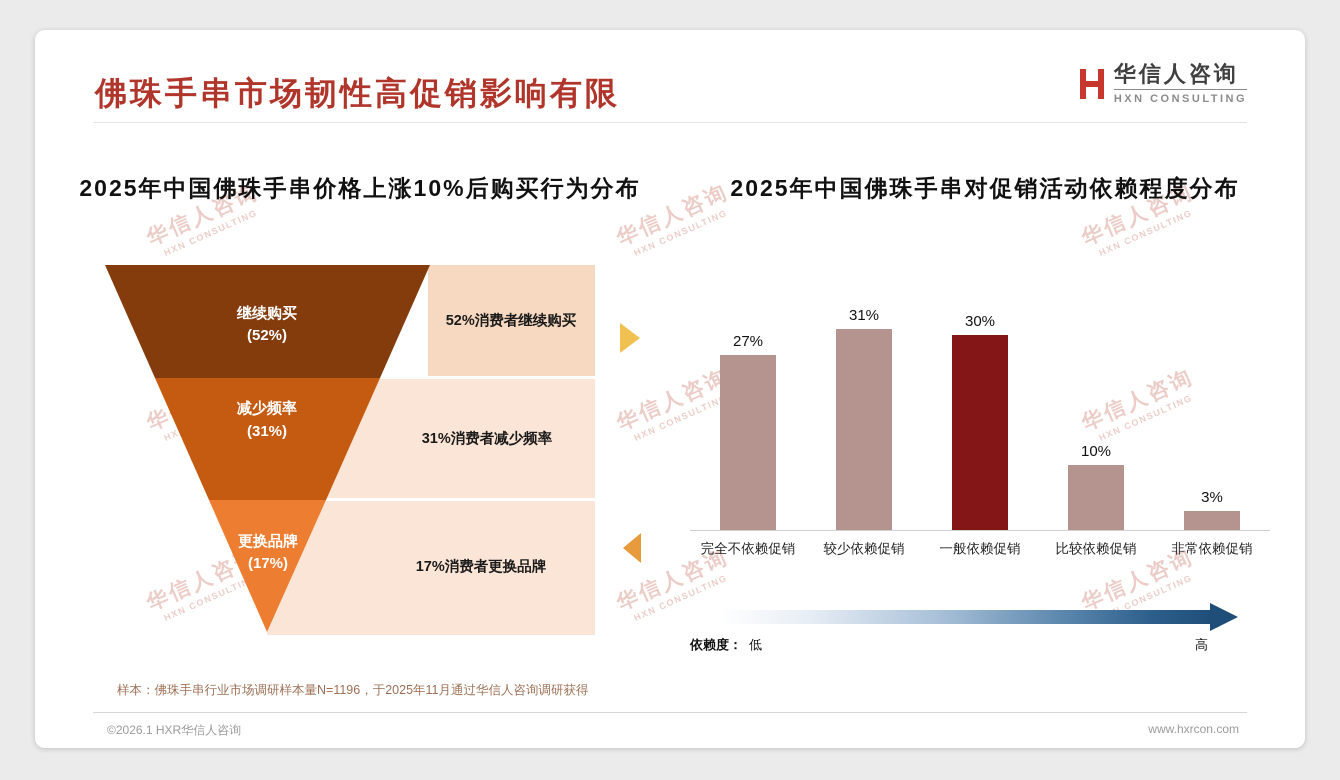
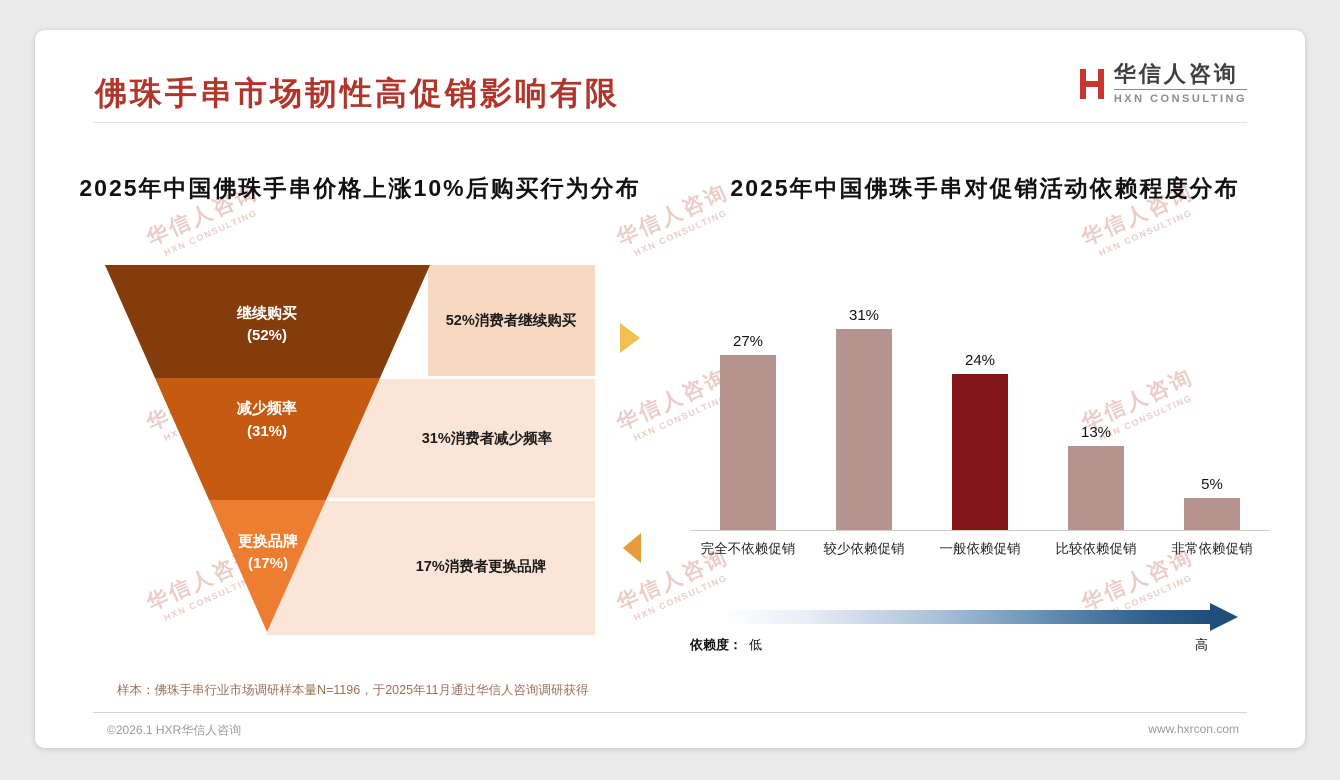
2025年中国佛珠手串对促销活动依赖程度分布/一般依赖促销: 30% -> 24%
2025年中国佛珠手串对促销活动依赖程度分布/比较依赖促销: 10% -> 13%
2025年中国佛珠手串对促销活动依赖程度分布/非常依赖促销: 3% -> 5%
